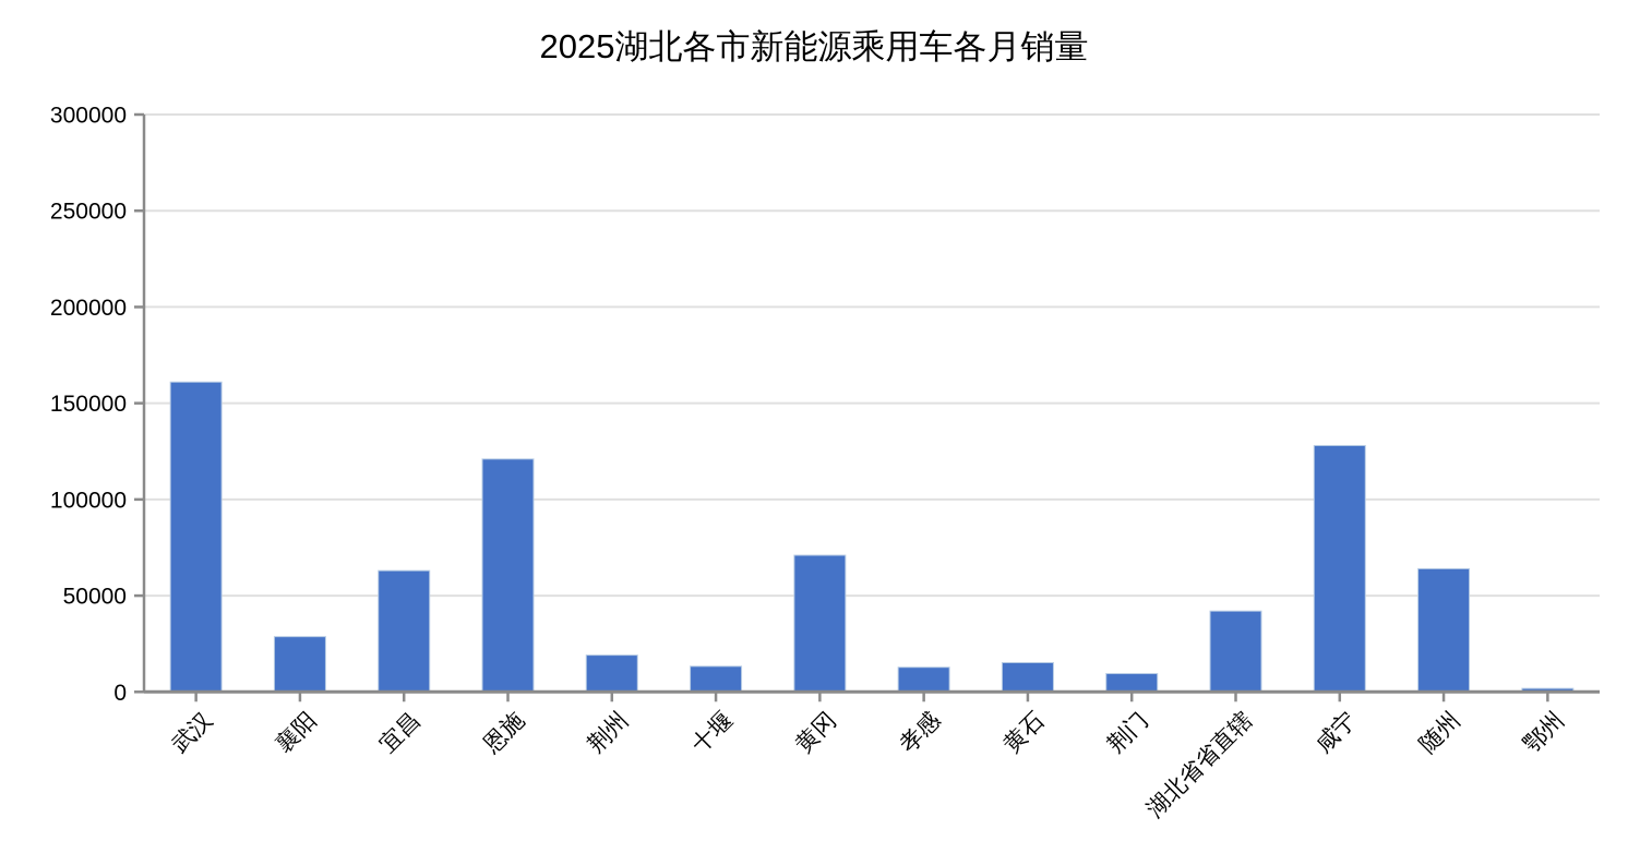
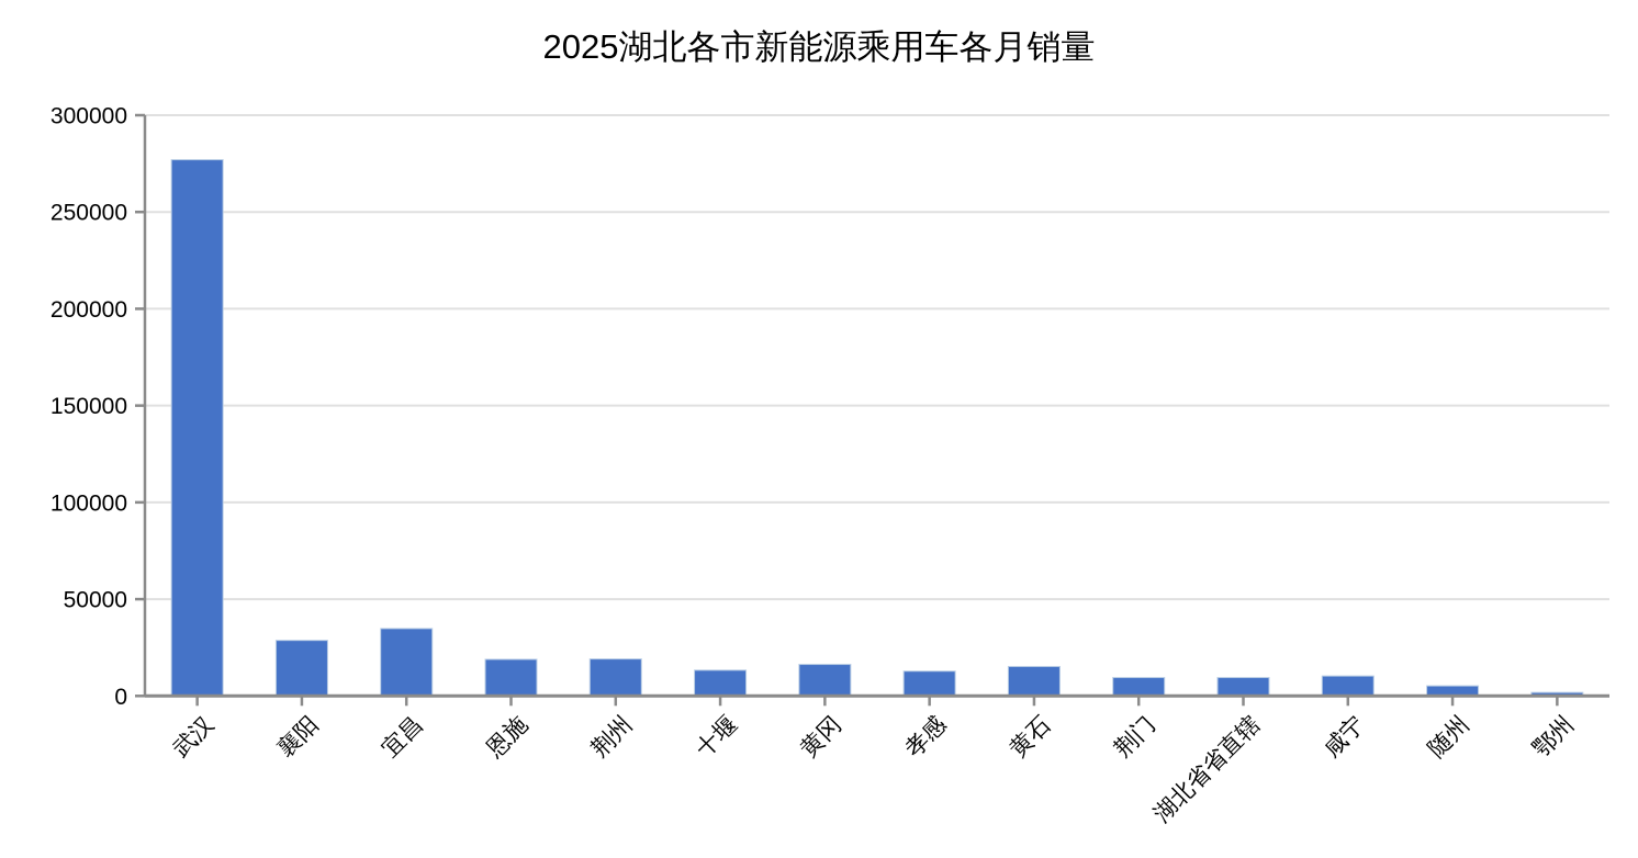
武汉: 161000 -> 277000
宜昌: 63000 -> 35000
恩施: 121000 -> 19000
黄冈: 71000 -> 16000
湖北省省直辖: 42000 -> 10000
咸宁: 128000 -> 10000
随州: 64000 -> 5000
